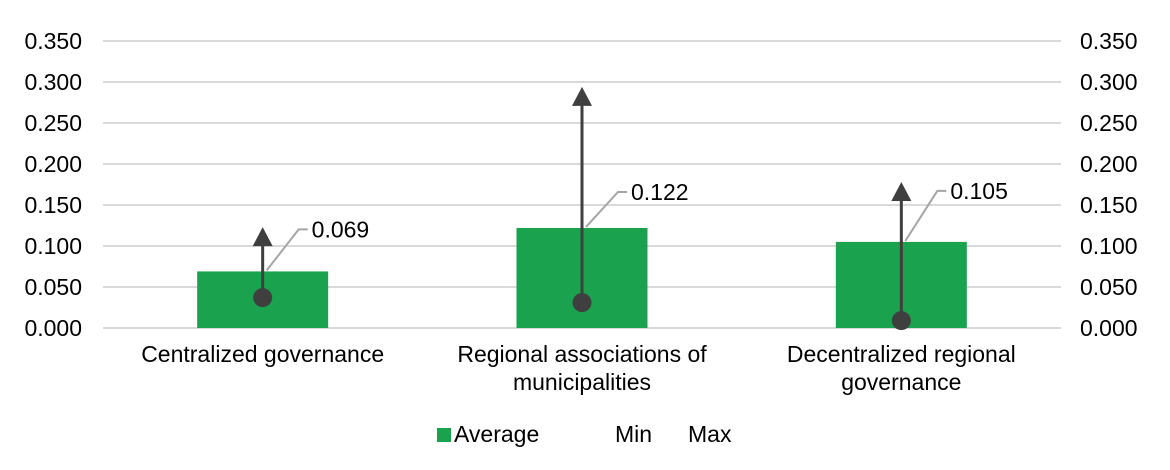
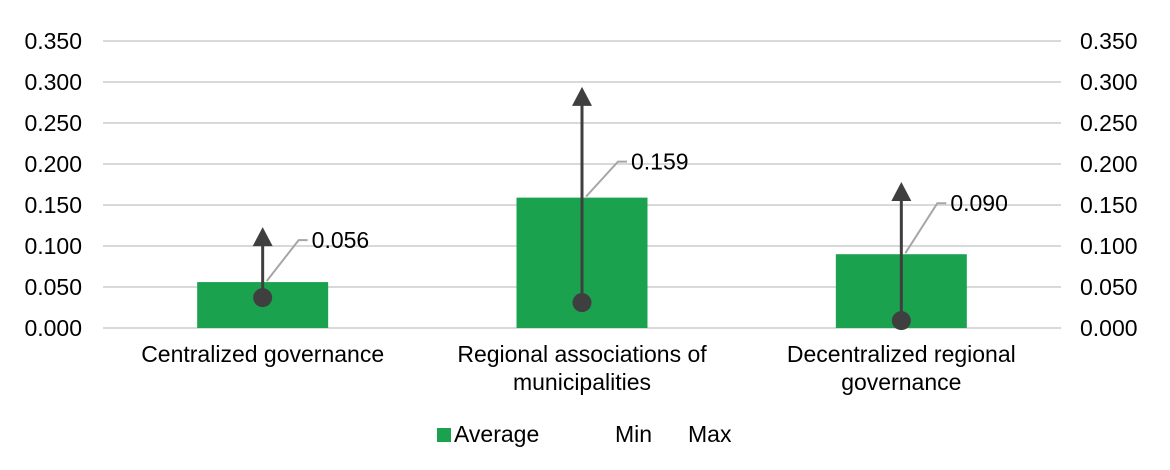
Average/Centralized governance: 0.069 -> 0.056
Average/Regional associations of municipalities: 0.122 -> 0.159
Average/Decentralized regional governance: 0.105 -> 0.090
